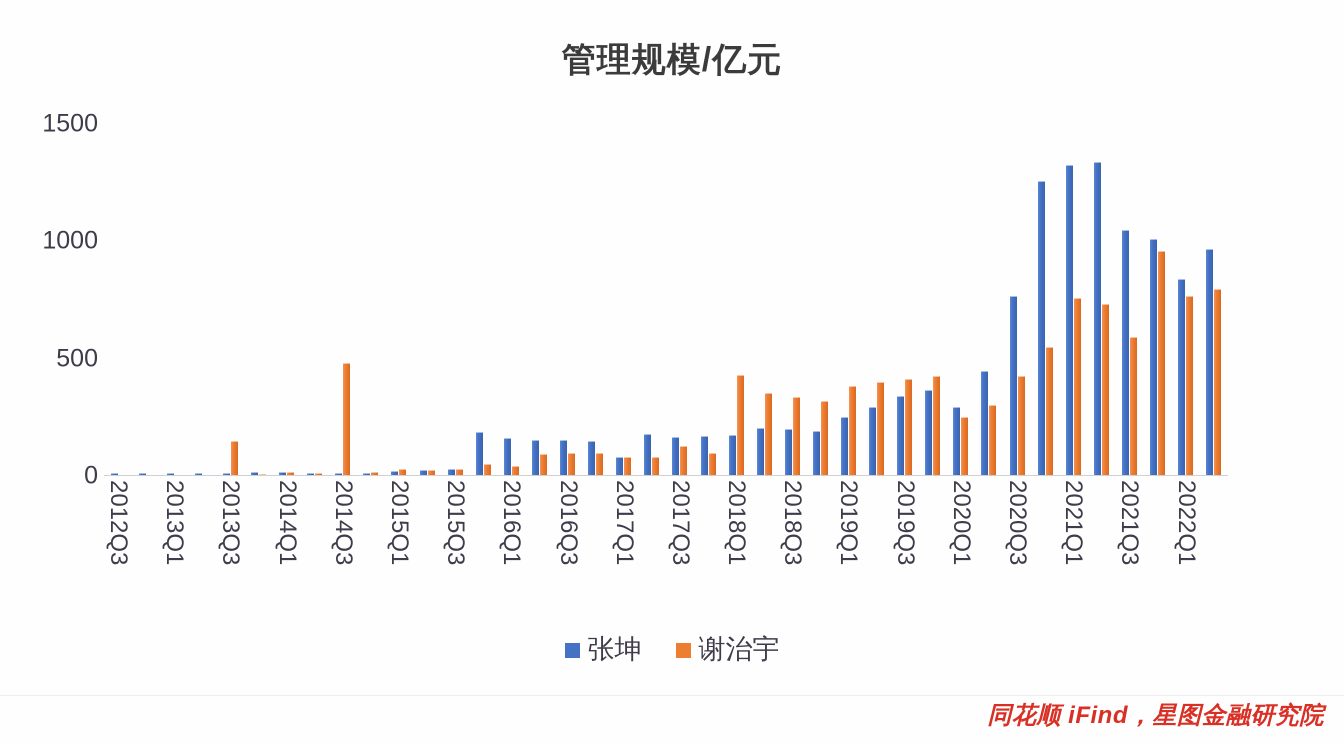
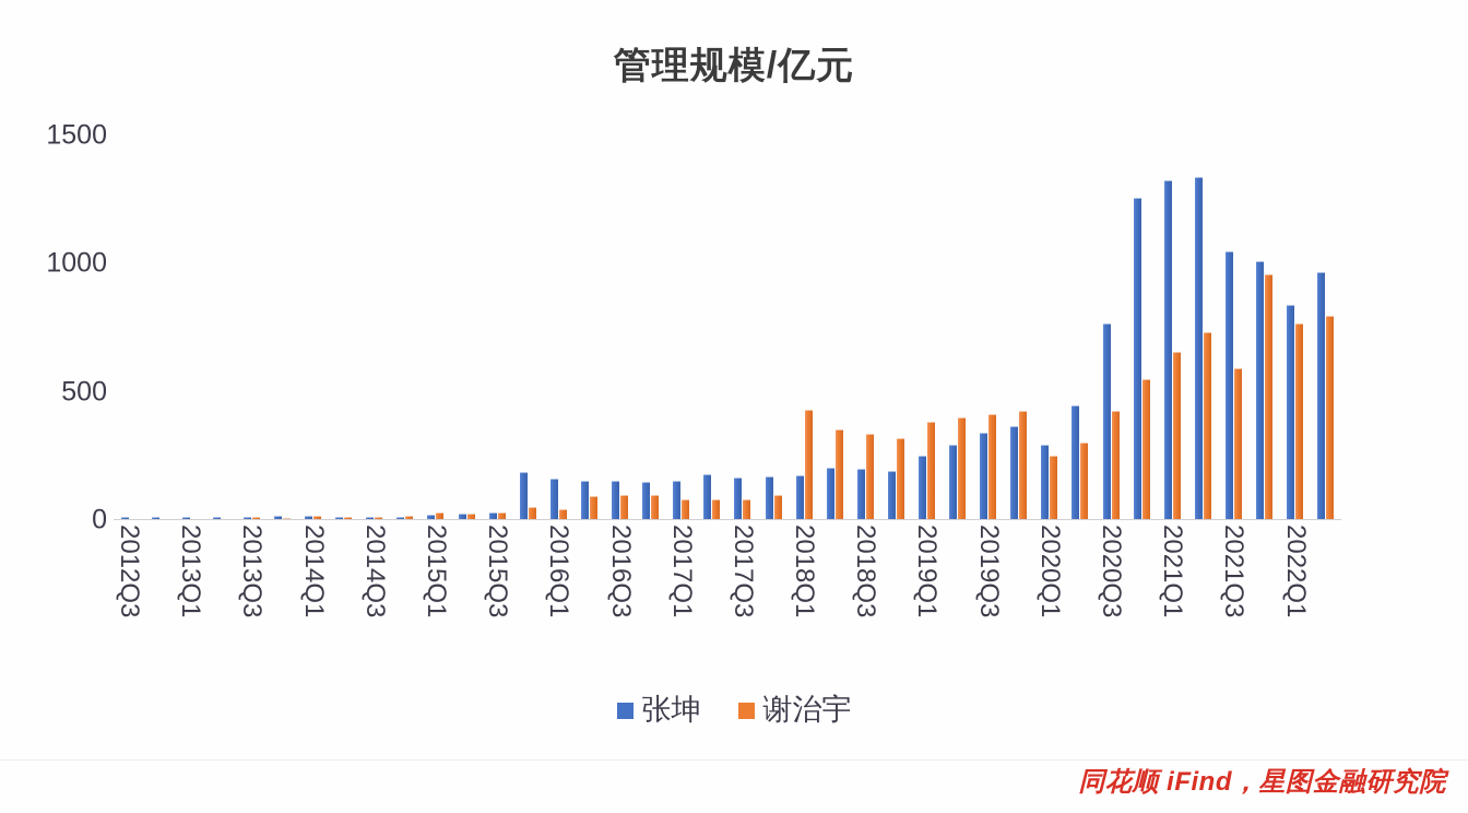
谢治宇/2013Q3: 150 -> 10
谢治宇/2014Q3: 480 -> 10
张坤/2017Q1: 80 -> 150
谢治宇/2017Q3: 130 -> 80
谢治宇/2021Q1: 760 -> 660
